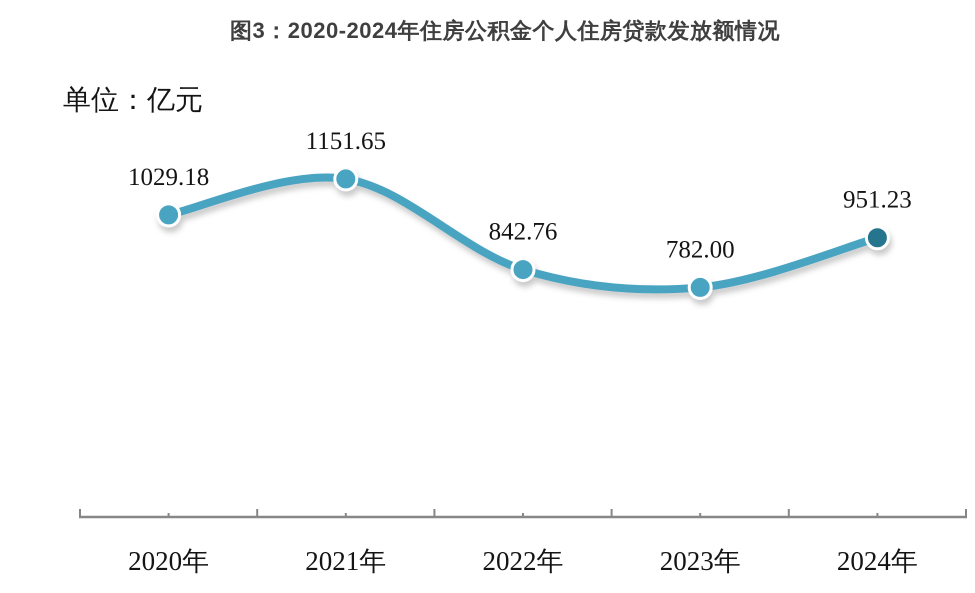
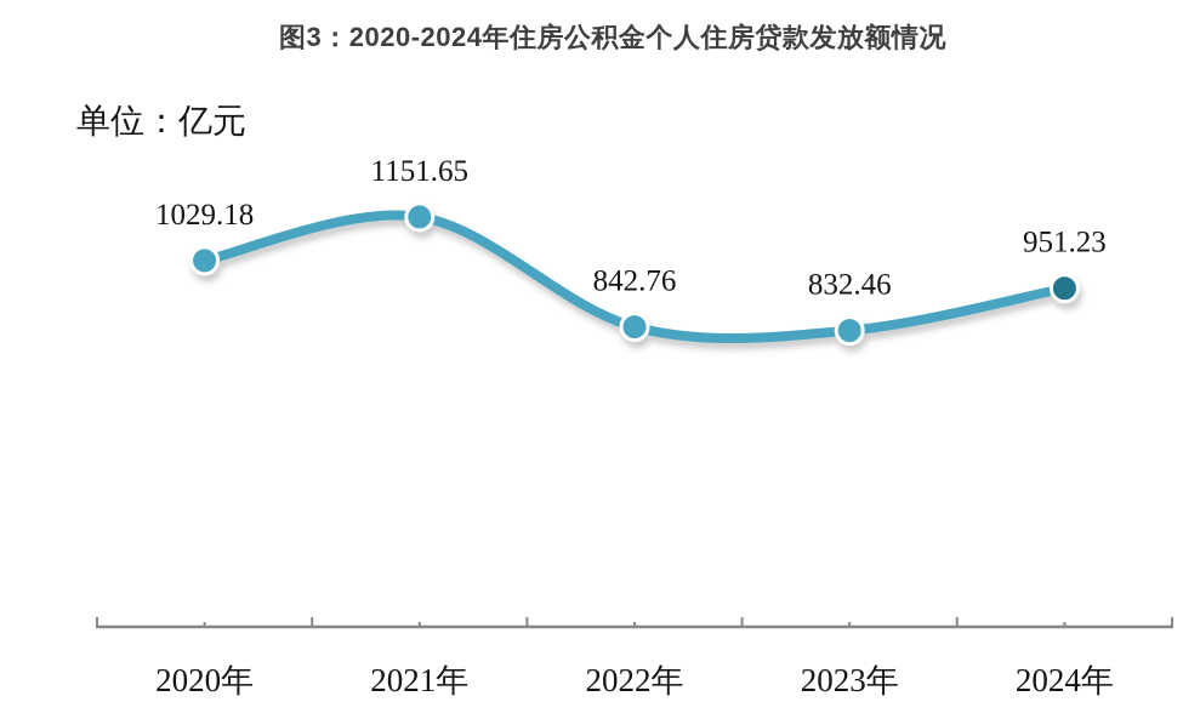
2023年: 782.00 -> 832.46
